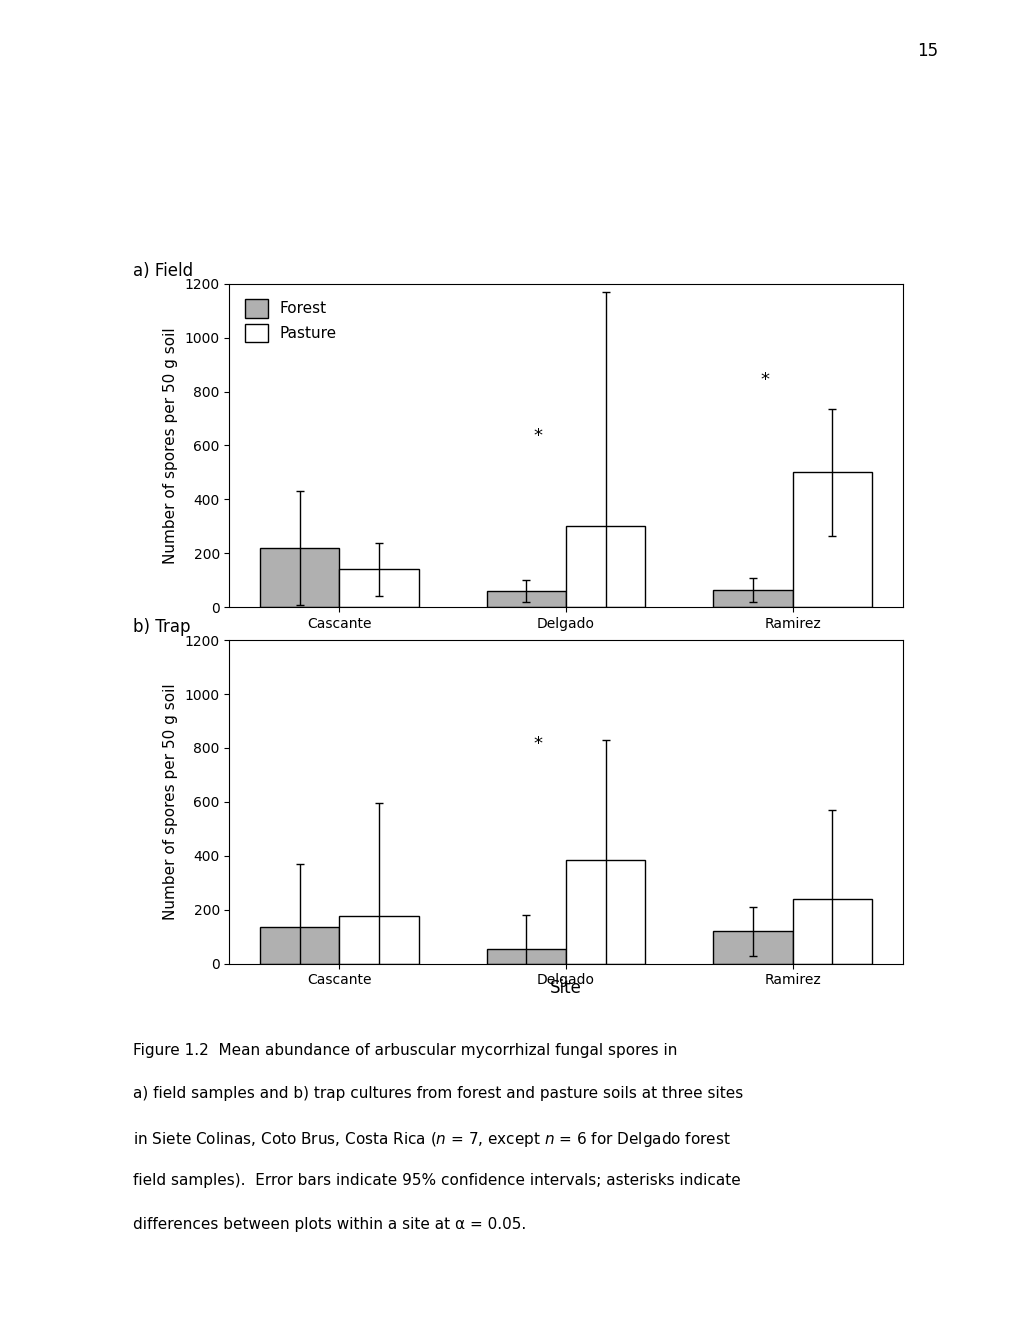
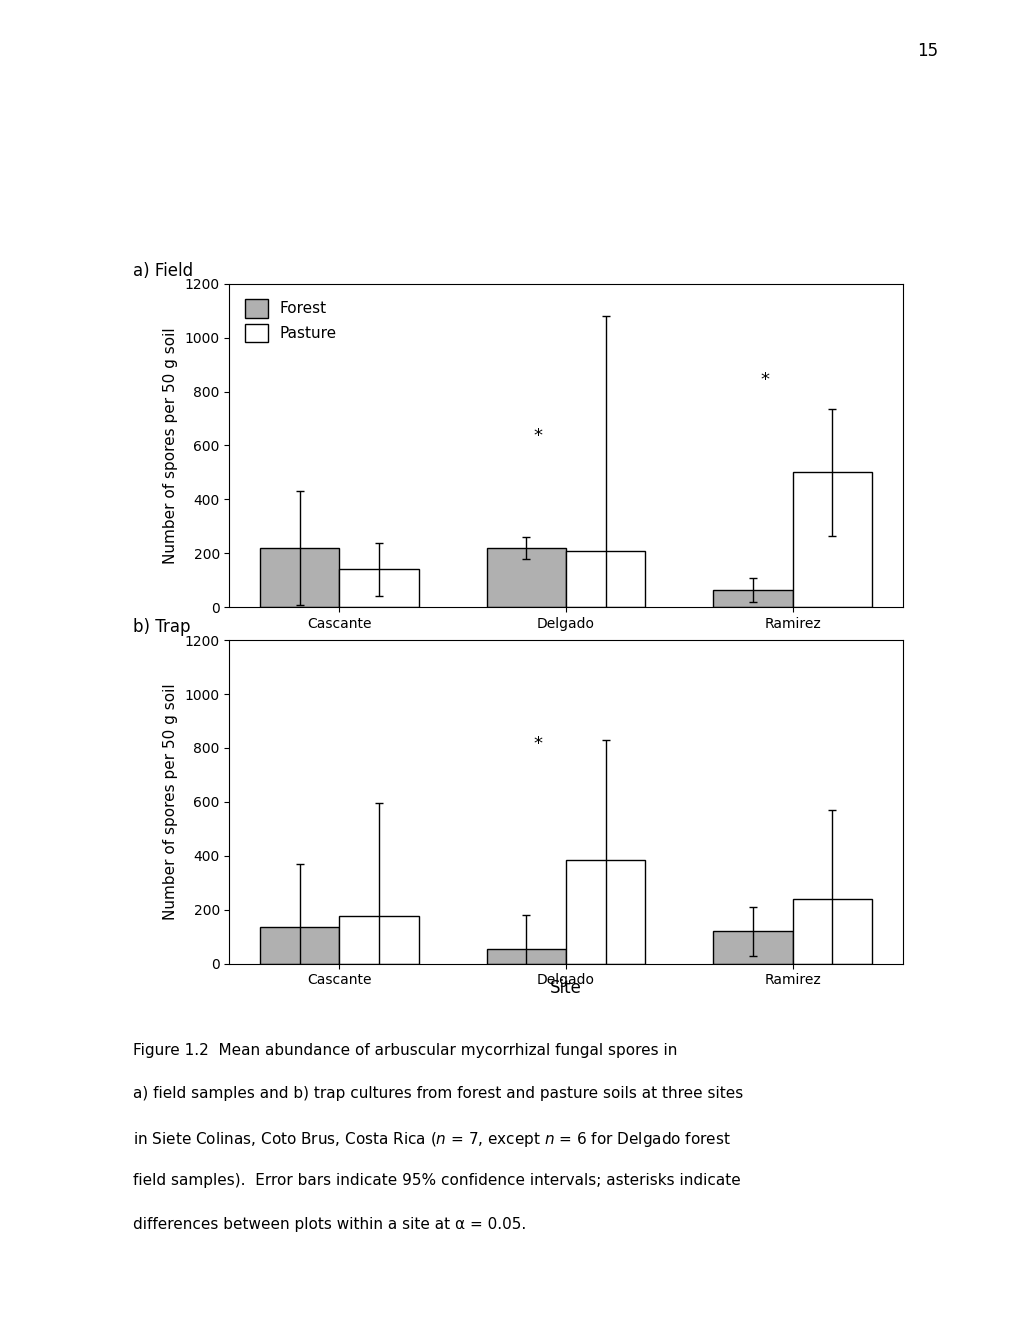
Forest/Delgado: 60 -> 220
Pasture/Delgado: 300 -> 210
